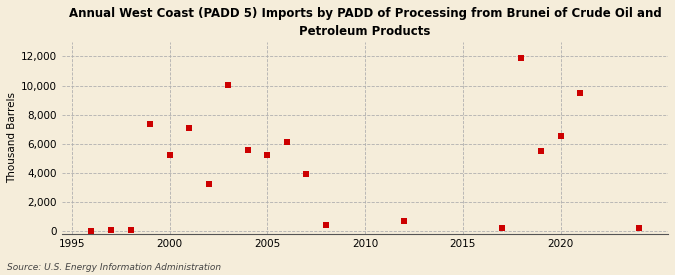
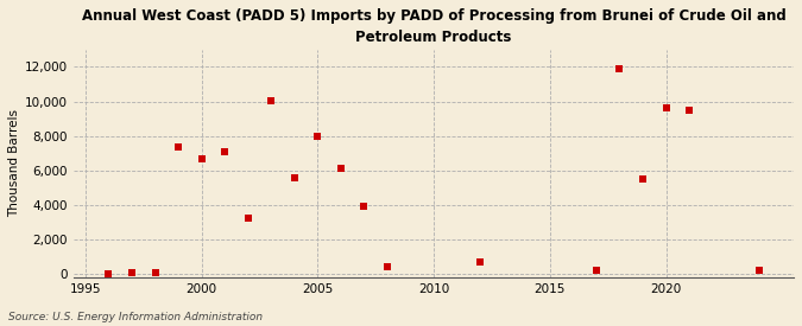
2000: 5,200 -> 6,700
2005: 5,200 -> 8,000
2020: 6,500 -> 9,600
